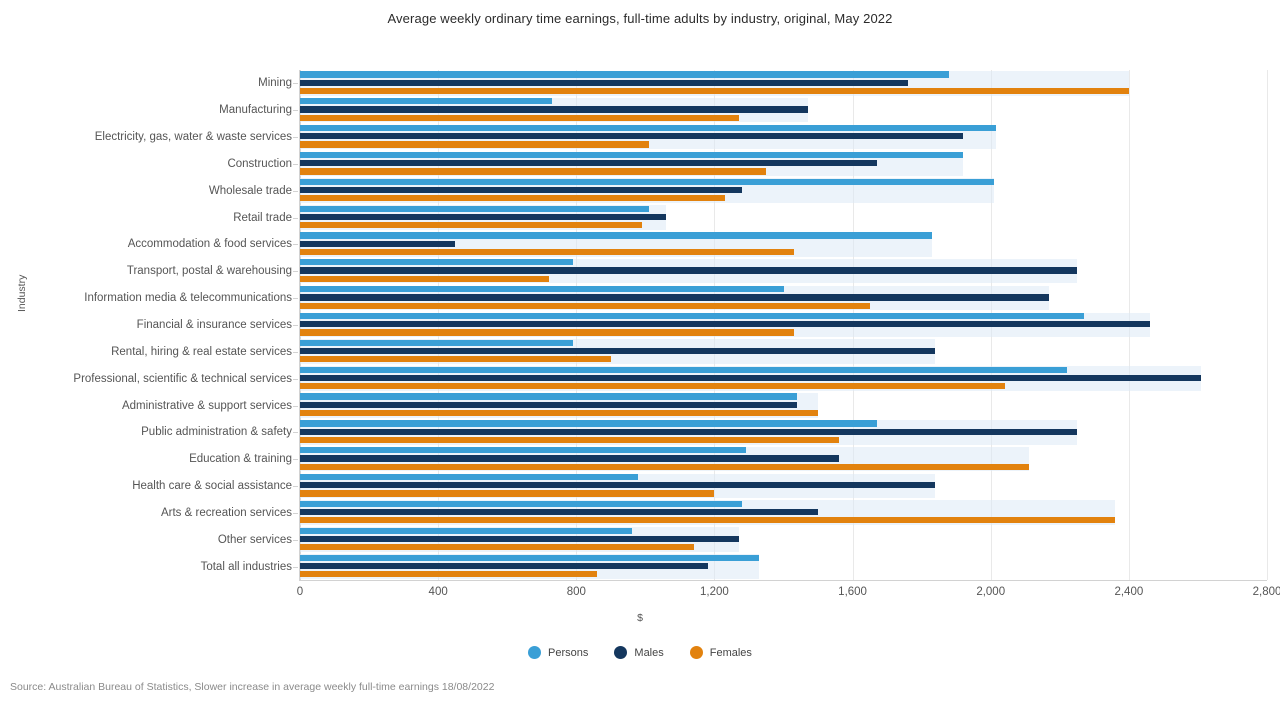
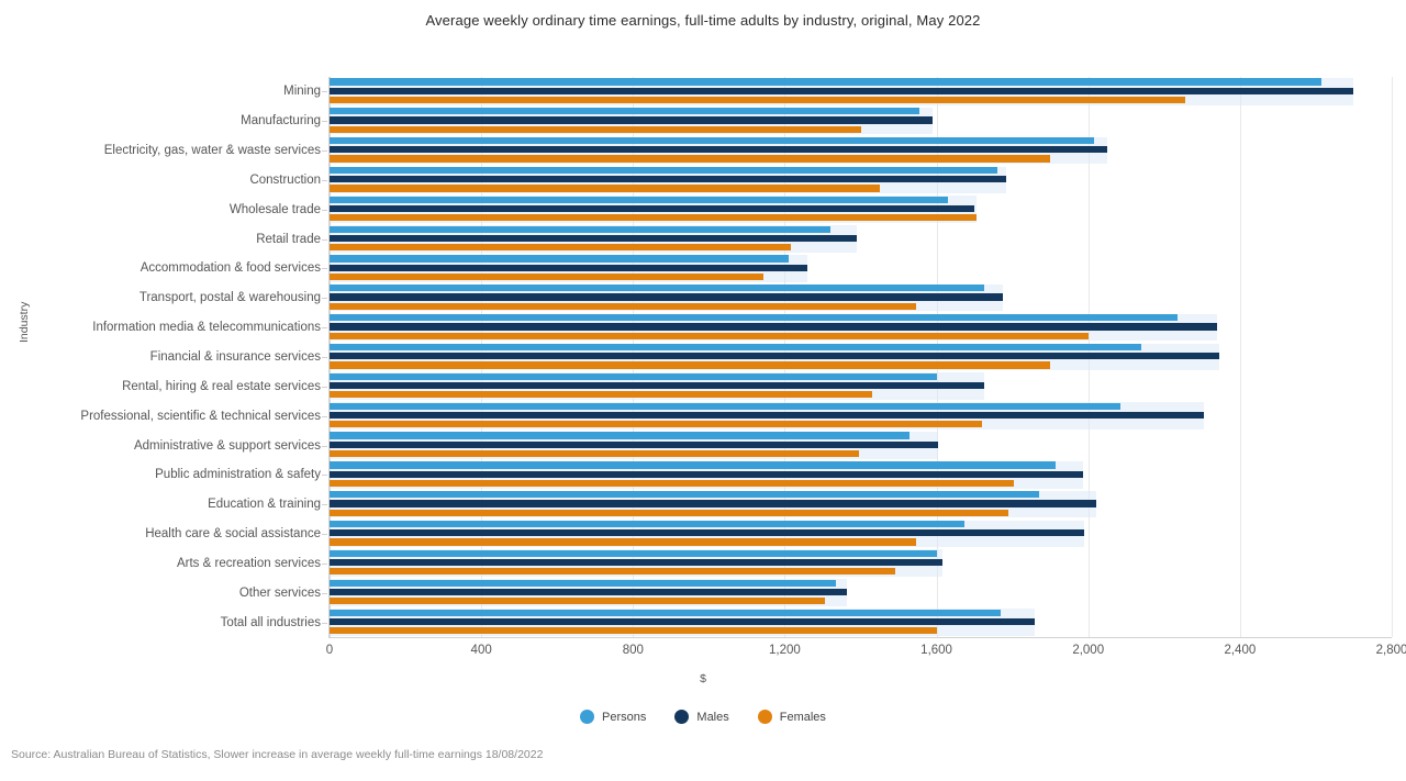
Persons/Mining: 1880 -> 2620
Males/Mining: 1760 -> 2700
Females/Mining: 2400 -> 2260
Persons/Manufacturing: 730 -> 1560
Males/Manufacturing: 1470 -> 1590
Females/Manufacturing: 1270 -> 1400
Males/Electricity, gas, water & waste services: 1920 -> 2050
Females/Electricity, gas, water & waste services: 1010 -> 1900
Persons/Construction: 1920 -> 1760
Males/Construction: 1670 -> 1780
Females/Construction: 1350 -> 1450
Persons/Wholesale trade: 2010 -> 1630
Males/Wholesale trade: 1280 -> 1700
Females/Wholesale trade: 1230 -> 1700
Persons/Retail trade: 1010 -> 1320
Males/Retail trade: 1060 -> 1390
Females/Retail trade: 990 -> 1220
Persons/Accommodation & food services: 1830 -> 1210
Males/Accommodation & food services: 450 -> 1260
Females/Accommodation & food services: 1430 -> 1140
Persons/Transport, postal & warehousing: 790 -> 1720
Males/Transport, postal & warehousing: 2250 -> 1780
Females/Transport, postal & warehousing: 720 -> 1540
Persons/Information media & telecommunications: 1400 -> 2240
Males/Information media & telecommunications: 2170 -> 2340
Females/Information media & telecommunications: 1650 -> 2000
Persons/Financial & insurance services: 2270 -> 2140
Males/Financial & insurance services: 2460 -> 2340
Females/Financial & insurance services: 1430 -> 1900
Persons/Rental, hiring & real estate services: 790 -> 1600
Males/Rental, hiring & real estate services: 1840 -> 1720
Females/Rental, hiring & real estate services: 900 -> 1430
Persons/Professional, scientific & technical services: 2220 -> 2080
Males/Professional, scientific & technical services: 2610 -> 2300
Females/Professional, scientific & technical services: 2040 -> 1720
Persons/Administrative & support services: 1440 -> 1530
Males/Administrative & support services: 1440 -> 1600
Females/Administrative & support services: 1500 -> 1400
Persons/Public administration & safety: 1670 -> 1920
Males/Public administration & safety: 2250 -> 1980
Females/Public administration & safety: 1560 -> 1800
Persons/Education & training: 1290 -> 1870
Males/Education & training: 1560 -> 2020
Females/Education & training: 2110 -> 1790
Persons/Health care & social assistance: 980 -> 1680
Males/Health care & social assistance: 1840 -> 1990
Females/Health care & social assistance: 1200 -> 1540
Persons/Arts & recreation services: 1280 -> 1600
Males/Arts & recreation services: 1500 -> 1620
Females/Arts & recreation services: 2360 -> 1490
Persons/Other services: 960 -> 1340
Males/Other services: 1270 -> 1360
Females/Other services: 1140 -> 1300
Persons/Total all industries: 1330 -> 1770
Males/Total all industries: 1180 -> 1860
Females/Total all industries: 860 -> 1600
